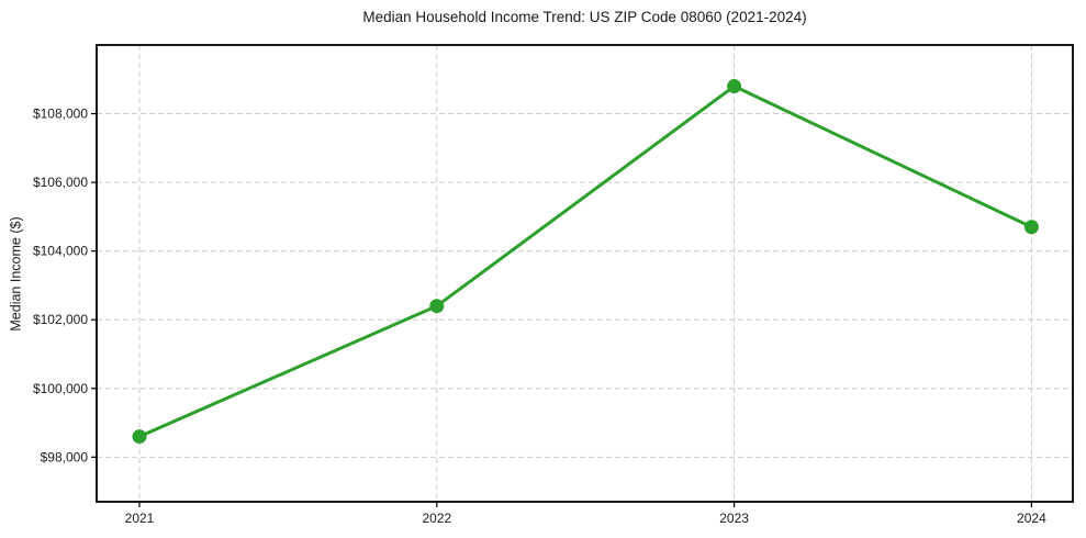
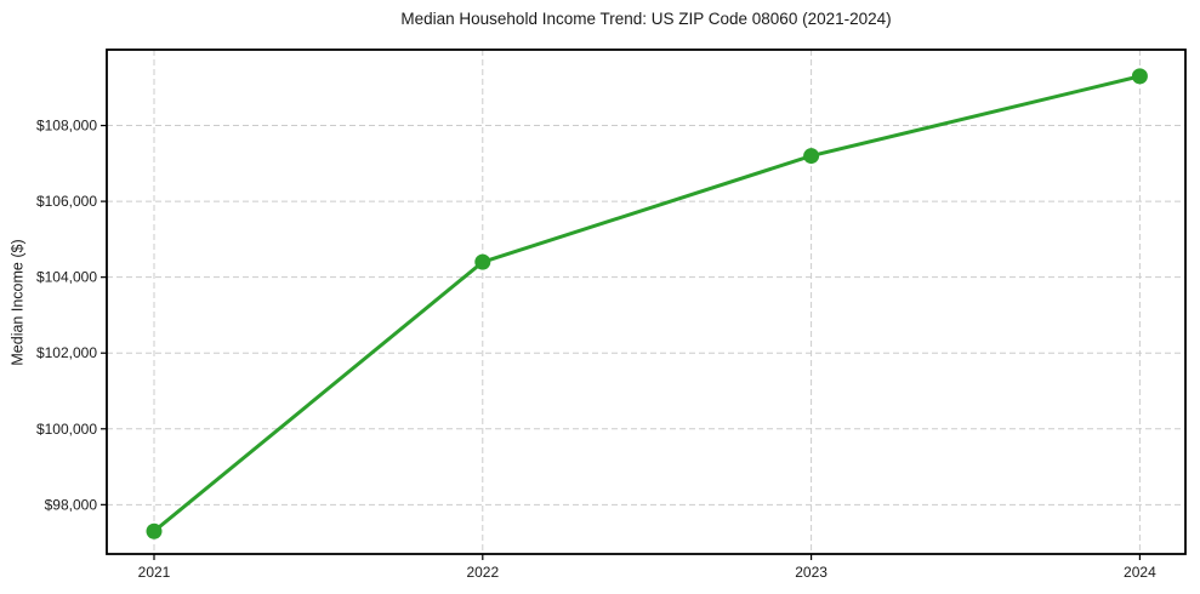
2021: $98600 -> $97300
2022: $102400 -> $104400
2023: $108800 -> $107200
2024: $104700 -> $109300
